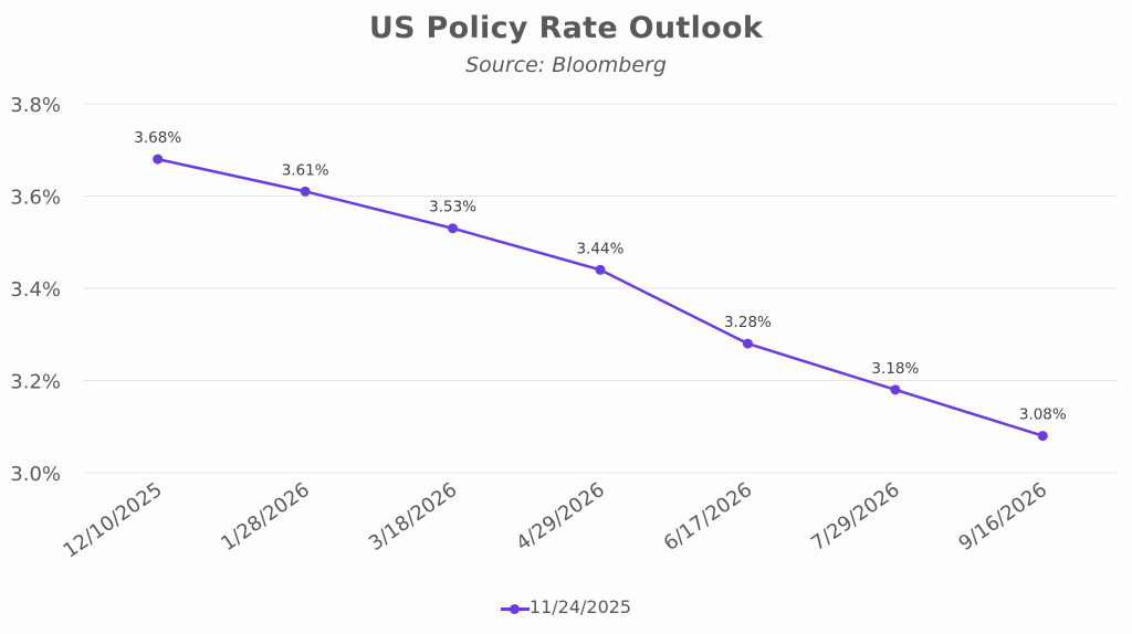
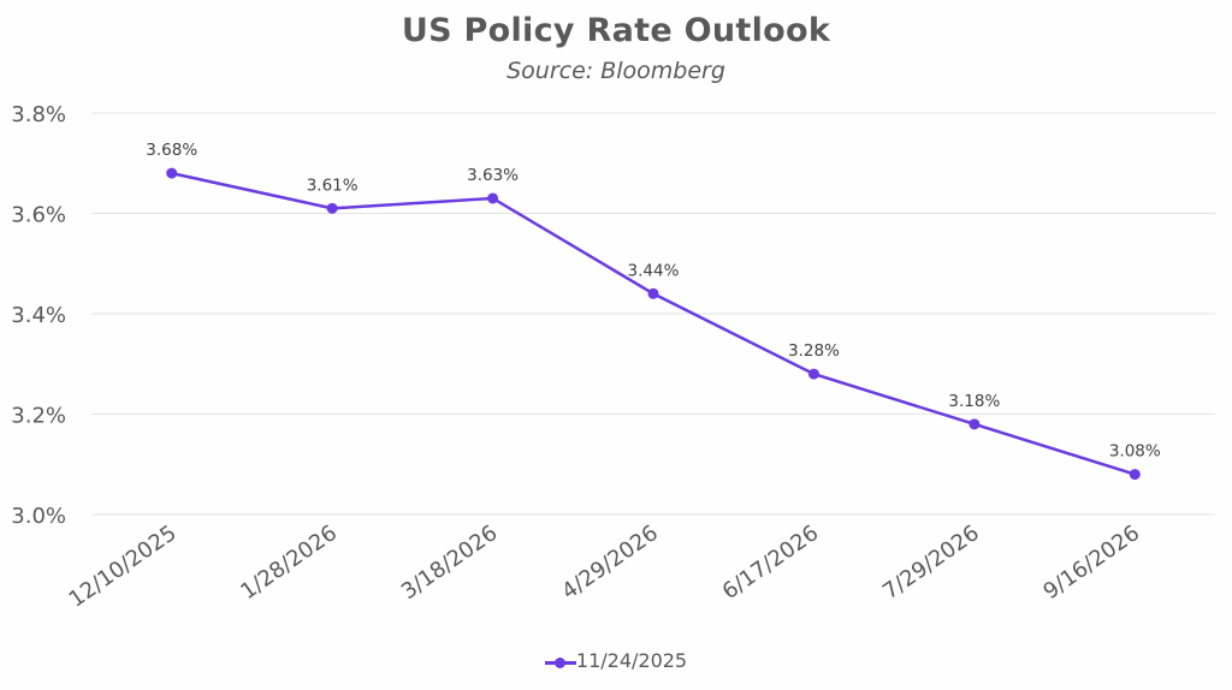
3/18/2026: 3.53% -> 3.63%
